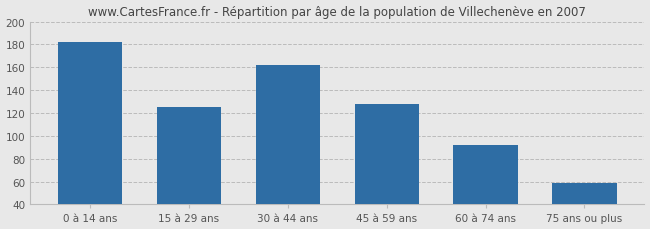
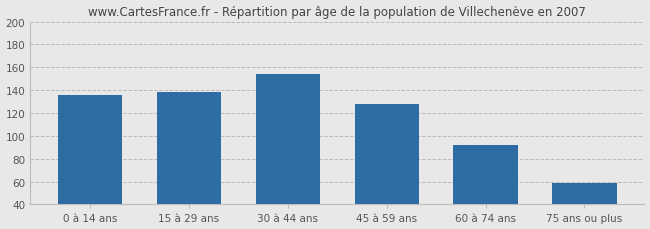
0 à 14 ans: 182 -> 136
15 à 29 ans: 125 -> 138
30 à 44 ans: 162 -> 154
